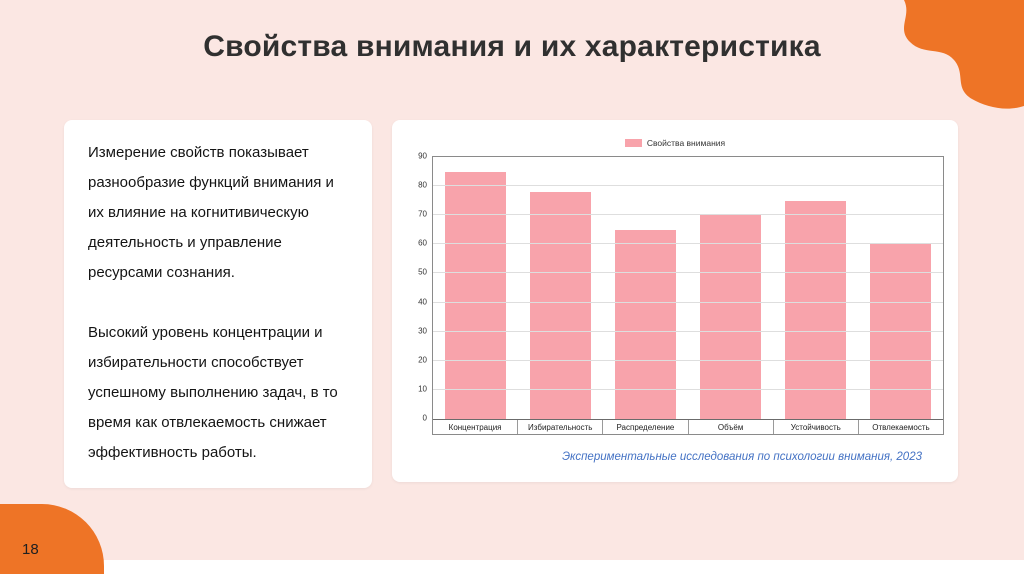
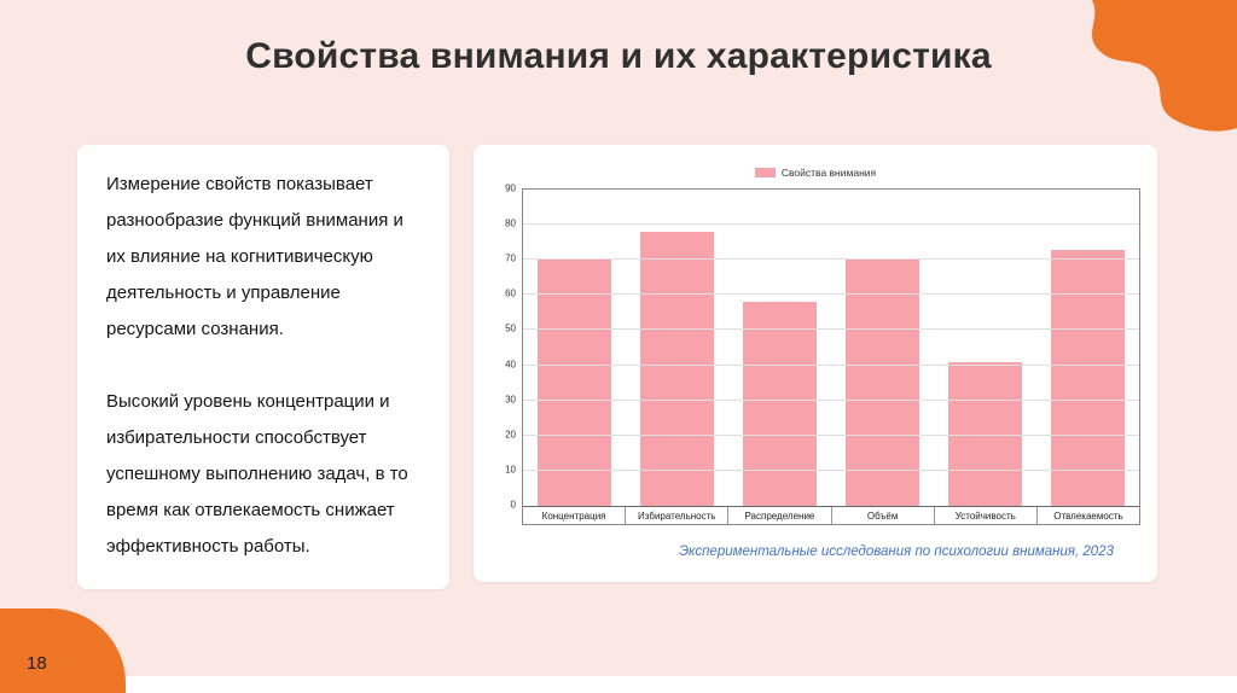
Концентрация: 85 -> 70
Распределение: 65 -> 58
Устойчивость: 75 -> 41
Отвлекаемость: 60 -> 73
